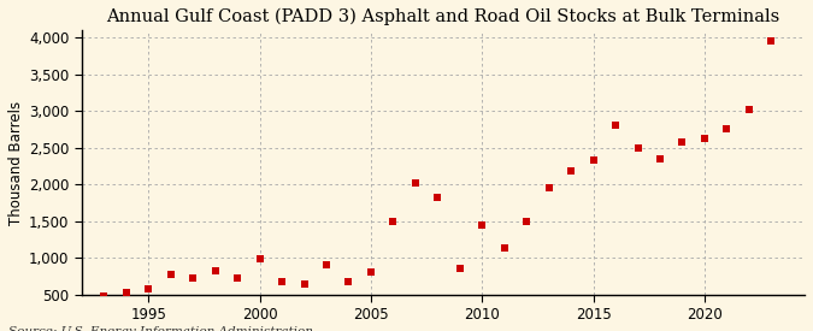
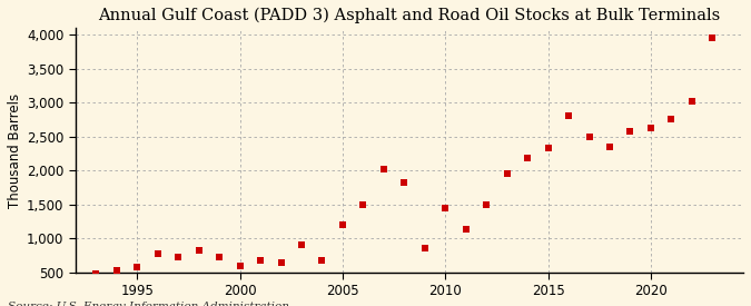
2000: 980 -> 600
2005: 800 -> 1,200
